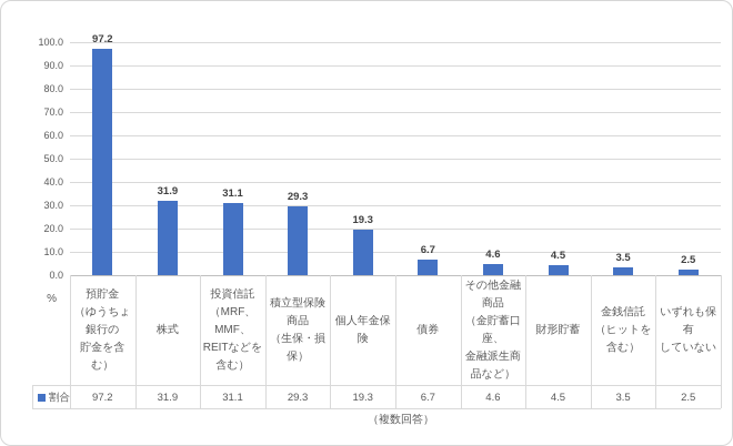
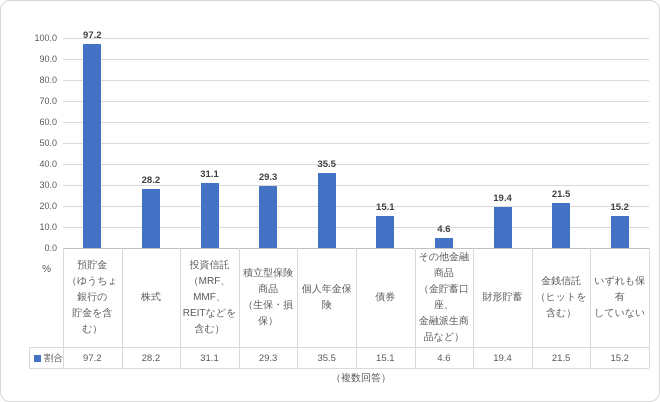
株式: 31.9 -> 28.2
個人年金保険: 19.3 -> 35.5
債券: 6.7 -> 15.1
財形貯蓄: 4.5 -> 19.4
金銭信託（ヒットを含む）: 3.5 -> 21.5
いずれも保有していない: 2.5 -> 15.2
